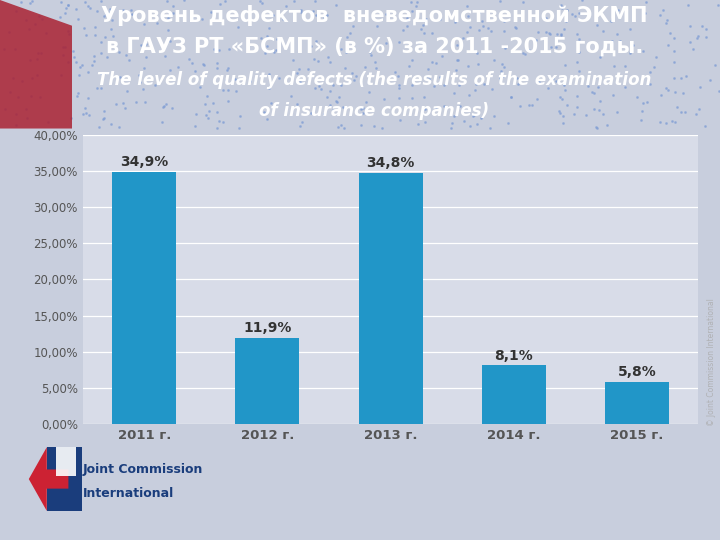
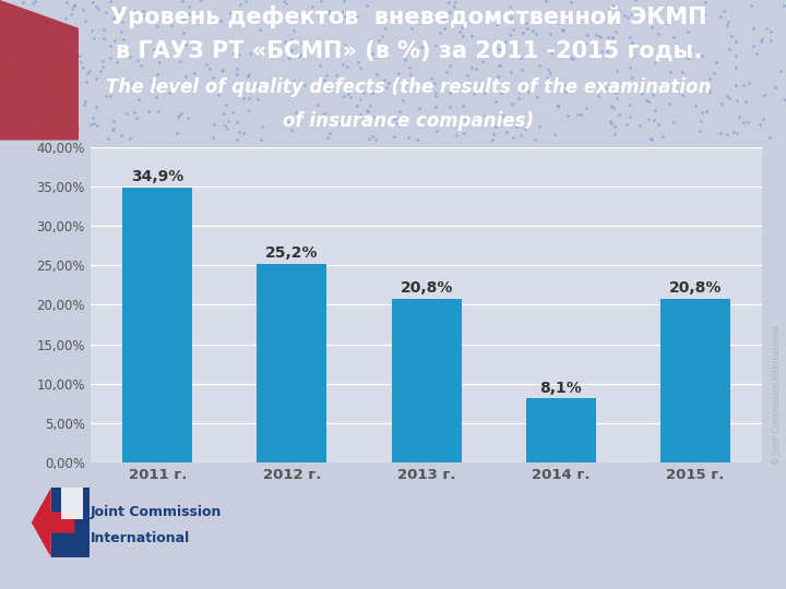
2012 г.: 11,9% -> 25,2%
2013 г.: 34,8% -> 20,8%
2015 г.: 5,8% -> 20,8%
